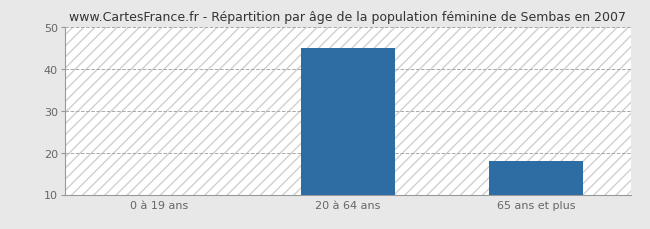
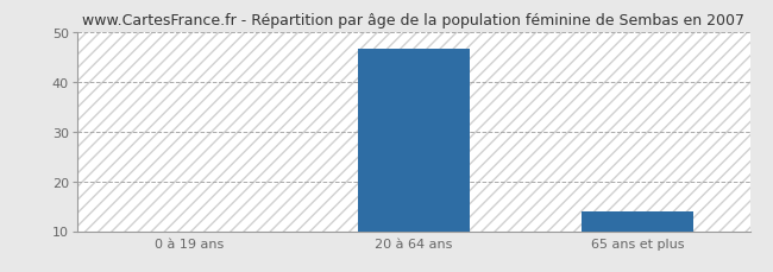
20 à 64 ans: 45.0 -> 46.5
65 ans et plus: 18.0 -> 14.0
